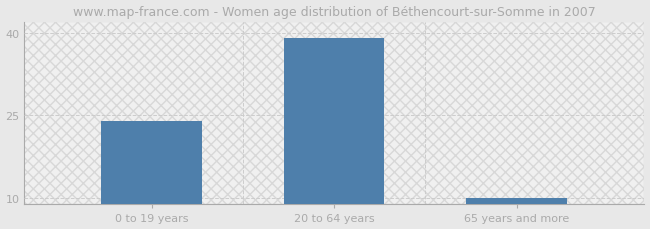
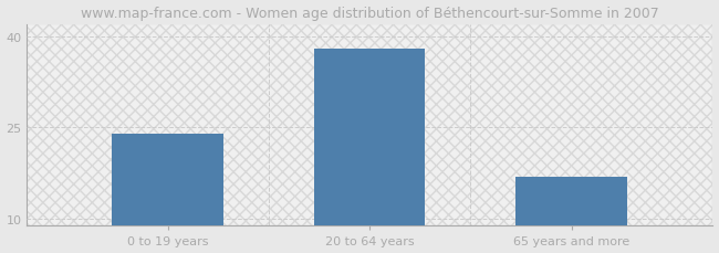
20 to 64 years: 39 -> 38
65 years and more: 10 -> 17
